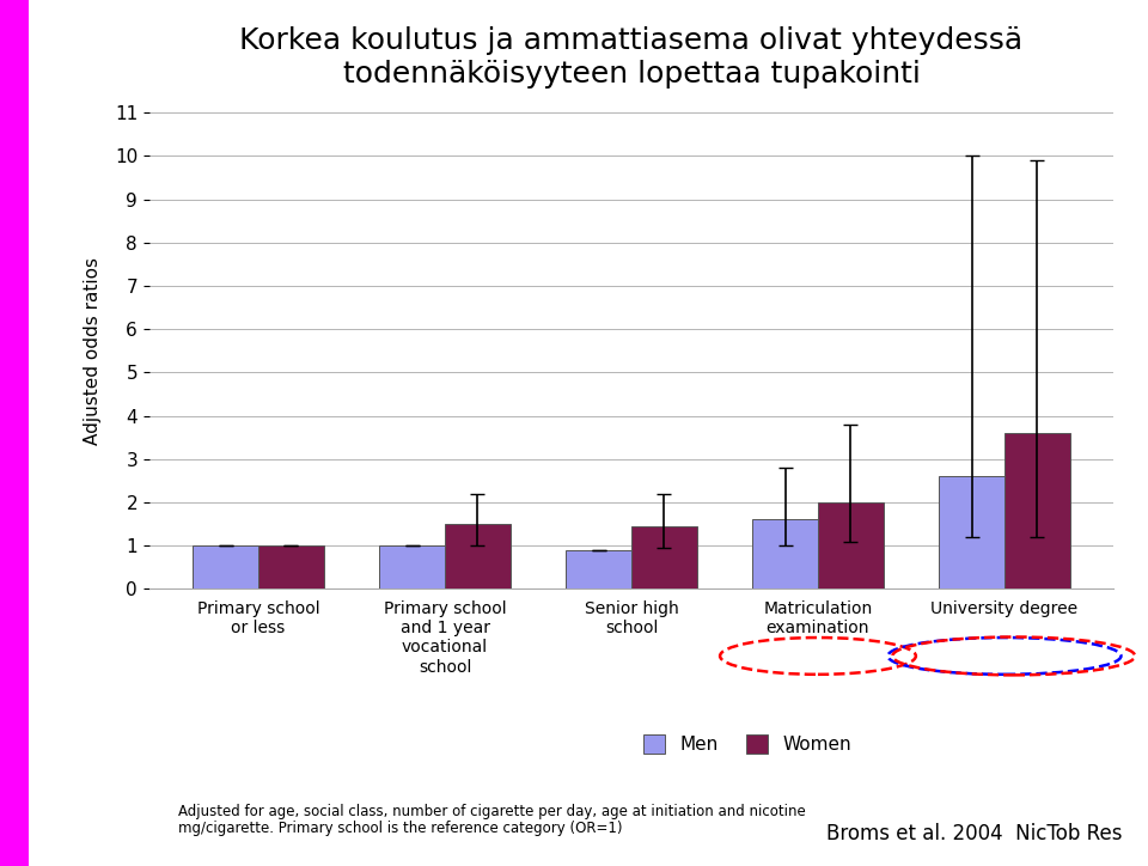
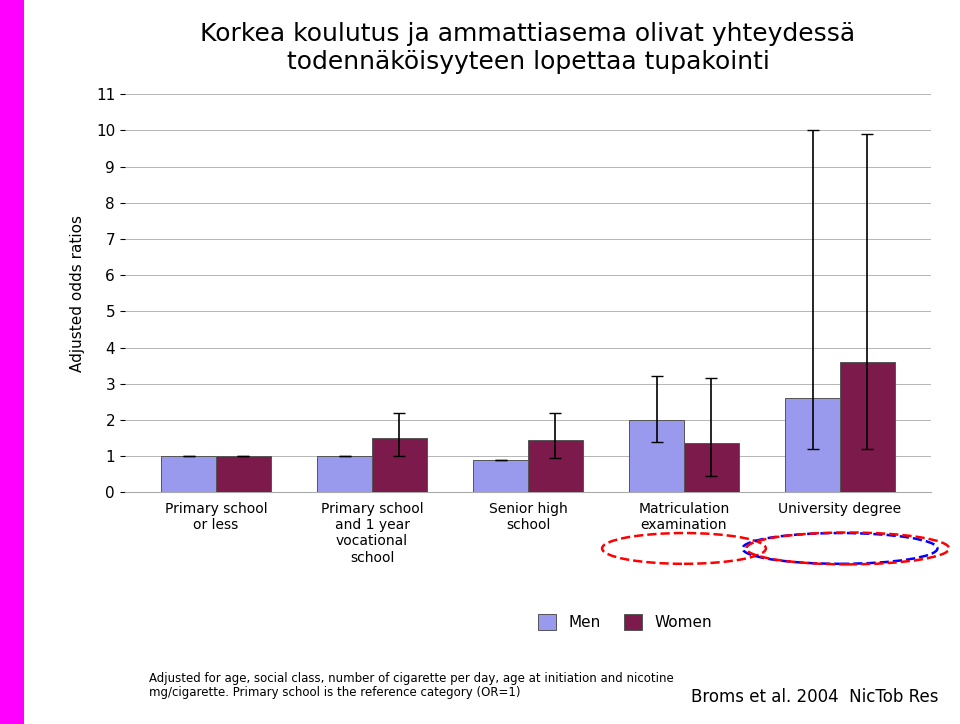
Men/Matriculation examination: 1.6 -> 2.0
Women/Matriculation examination: 2.00 -> 1.35
